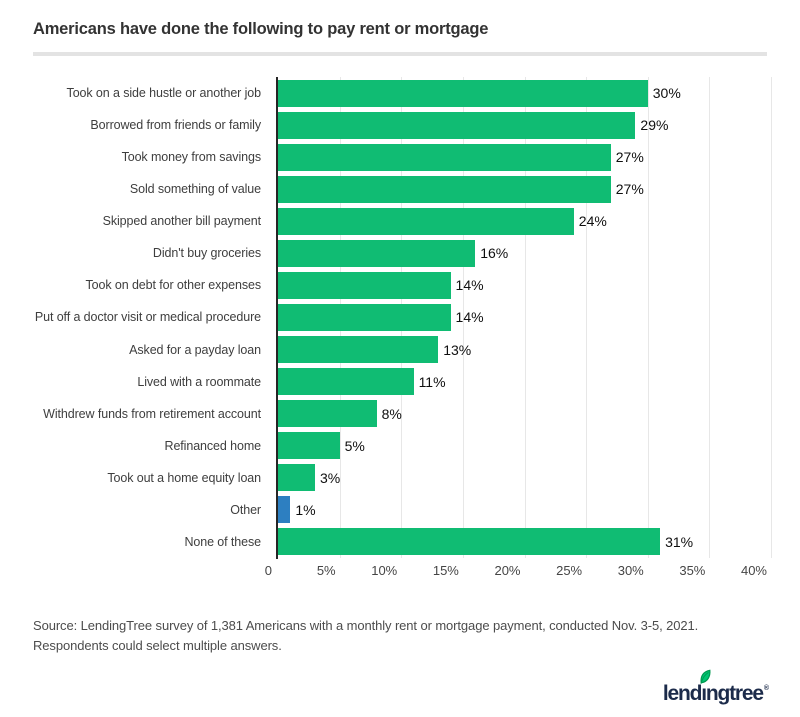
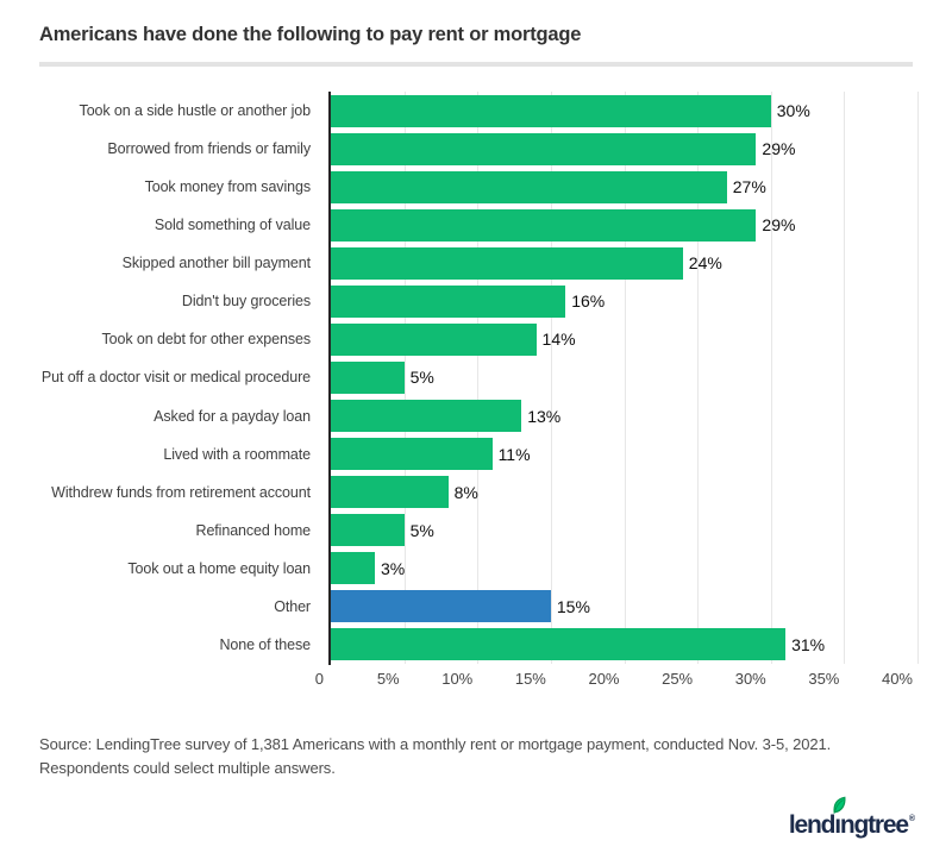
Sold something of value: 27% -> 29%
Put off a doctor visit or medical procedure: 14% -> 5%
Other: 1% -> 15%
